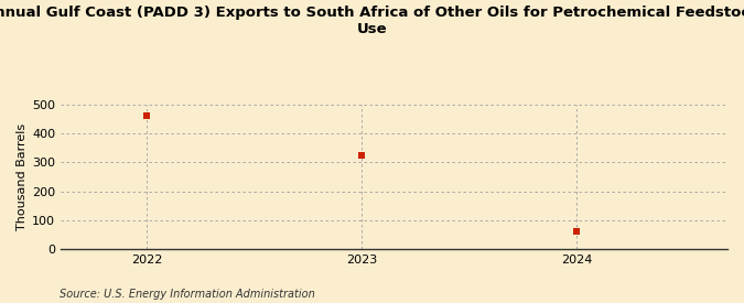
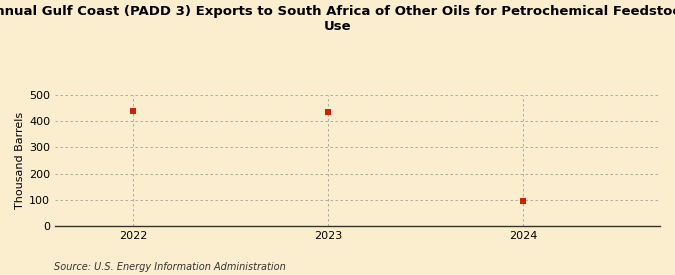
2022: 460 -> 440
2023: 325 -> 435
2024: 60 -> 95
